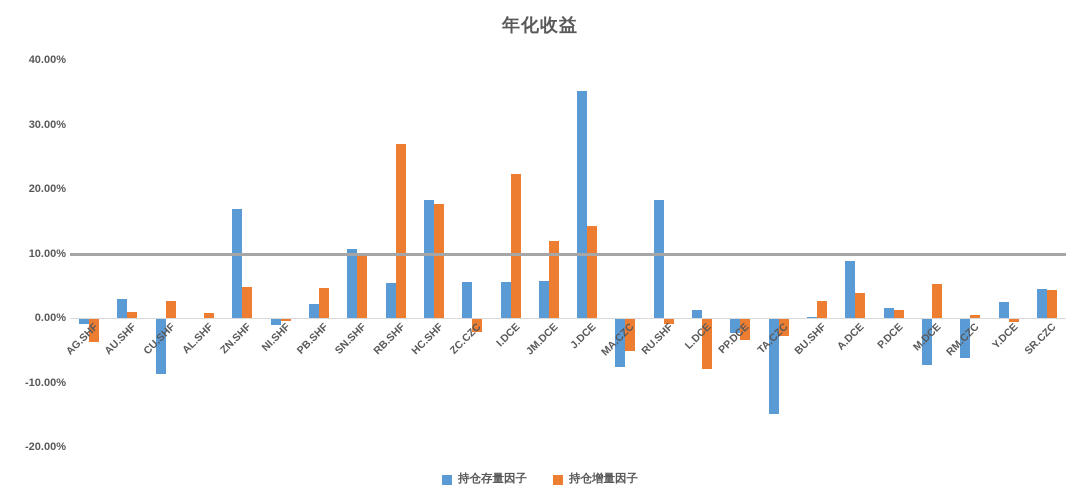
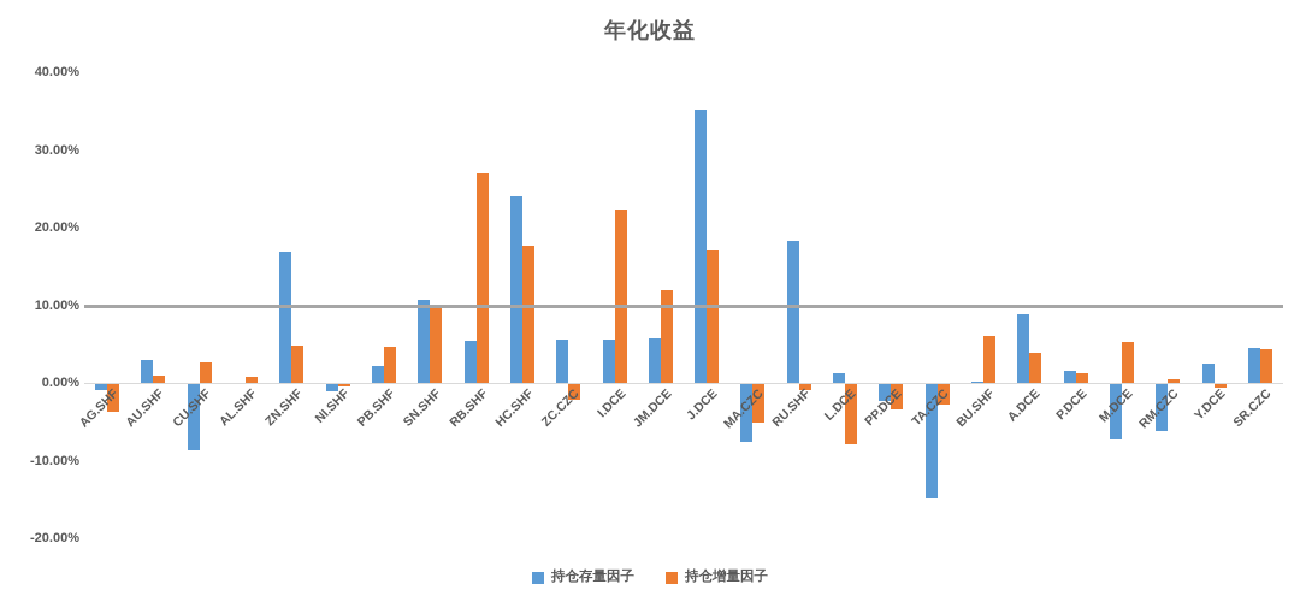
持仓存量因子/HC.SHF: 18% -> 24%
持仓增量因子/J.DCE: 14% -> 17%
持仓增量因子/BU.SHF: 3% -> 6%
